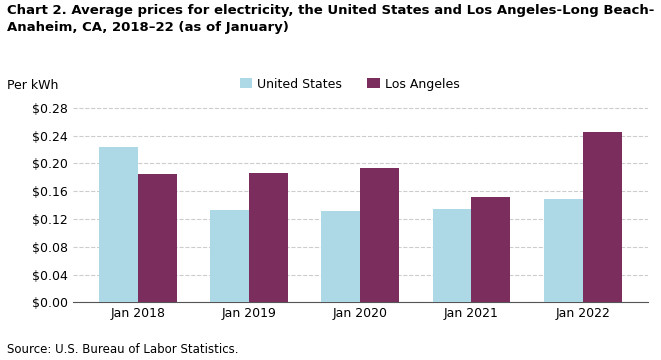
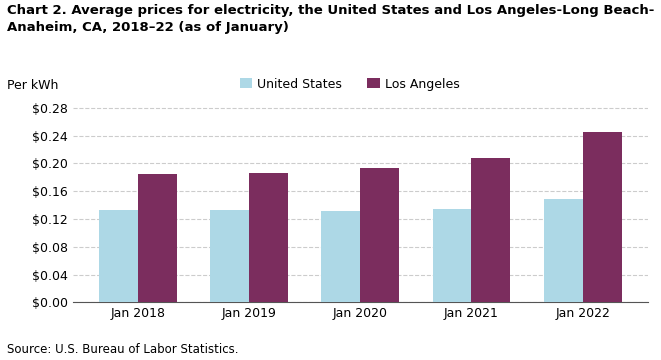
United States/Jan 2018: $0.224 -> $0.133
Los Angeles/Jan 2021: $0.152 -> $0.208
